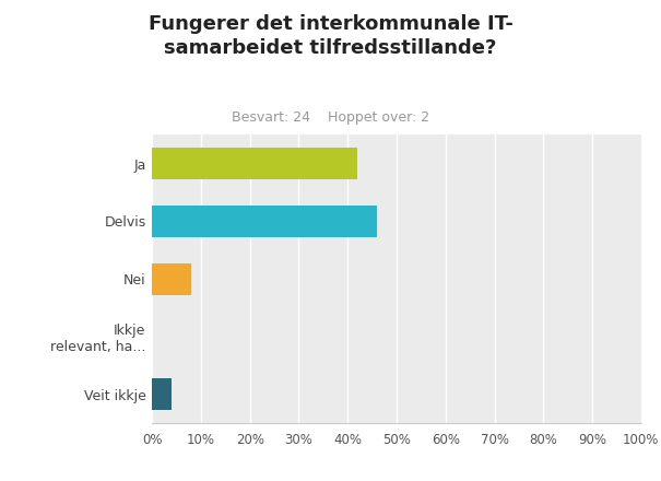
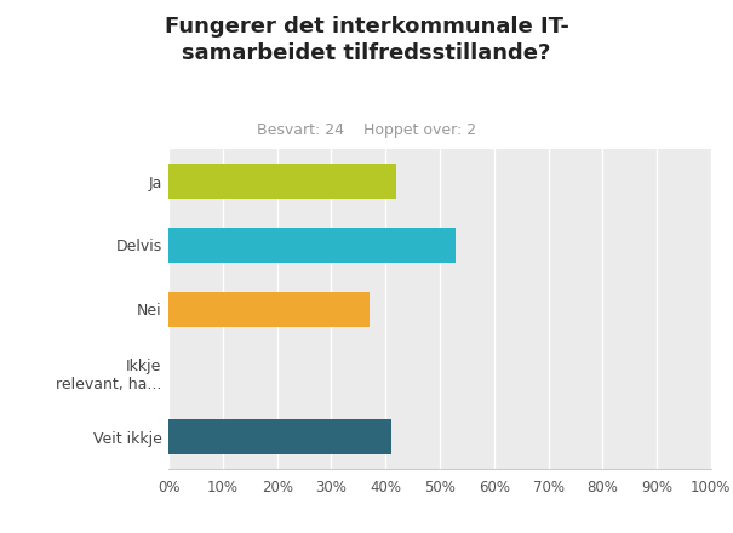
Delvis: 46% -> 53%
Nei: 8% -> 37%
Veit ikkje: 4% -> 41%
